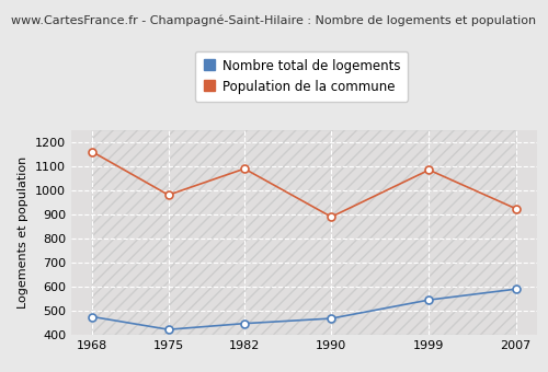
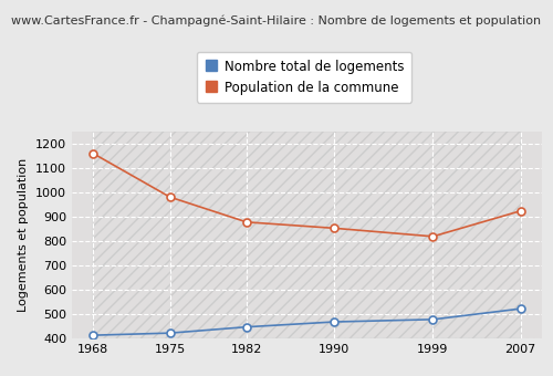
Nombre total de logements/1968: 475 -> 413
Population de la commune/1982: 1090 -> 878
Population de la commune/1990: 890 -> 853
Nombre total de logements/1999: 545 -> 478
Population de la commune/1999: 1085 -> 819
Nombre total de logements/2007: 590 -> 522
